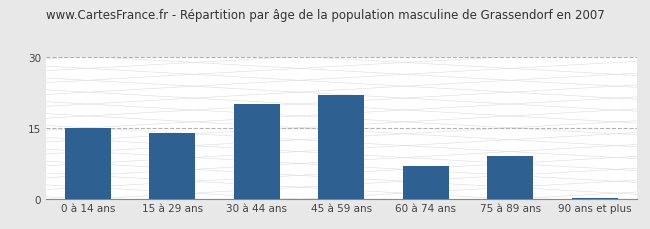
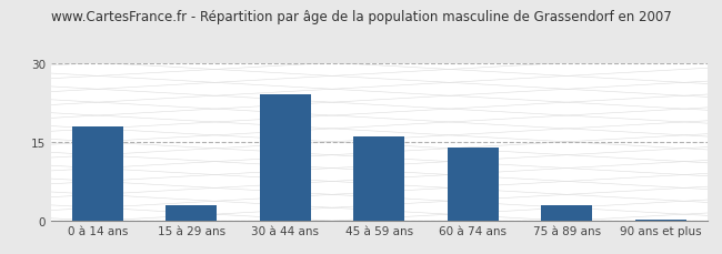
0 à 14 ans: 15.0 -> 18.0
15 à 29 ans: 14.0 -> 3.0
30 à 44 ans: 20.0 -> 24.0
45 à 59 ans: 22.0 -> 16.0
60 à 74 ans: 7.0 -> 14.0
75 à 89 ans: 9.0 -> 3.0
